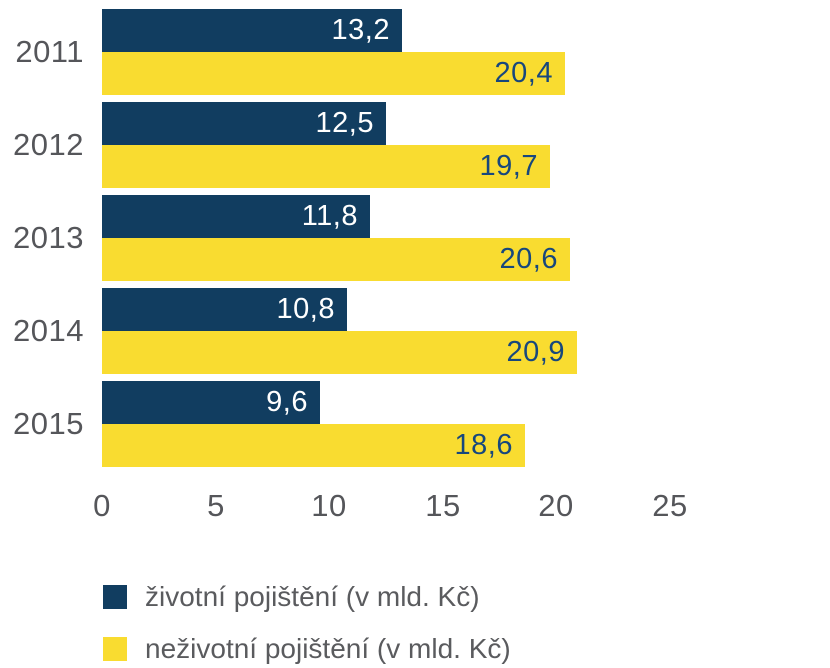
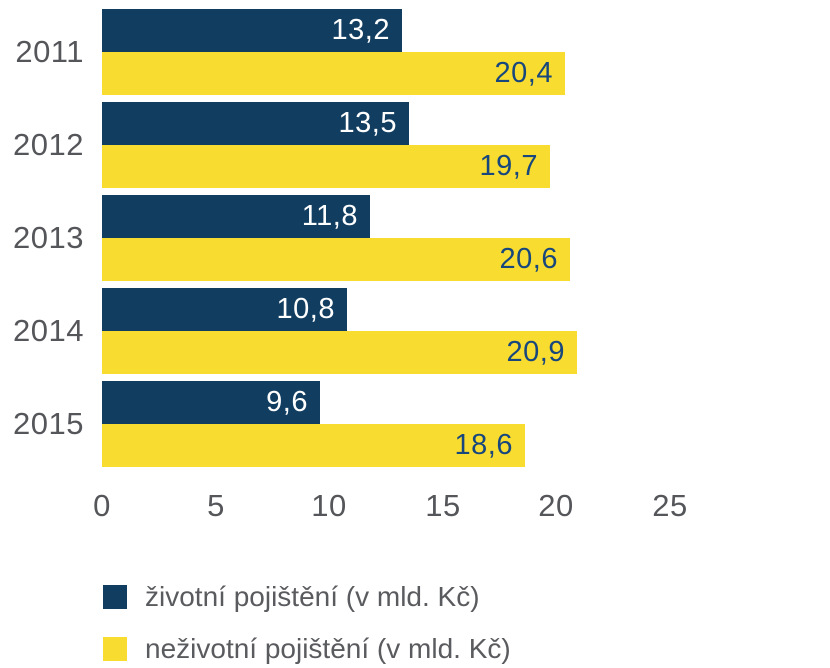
životní pojištění (v mld. Kč)/2012: 12,5 -> 13,5
